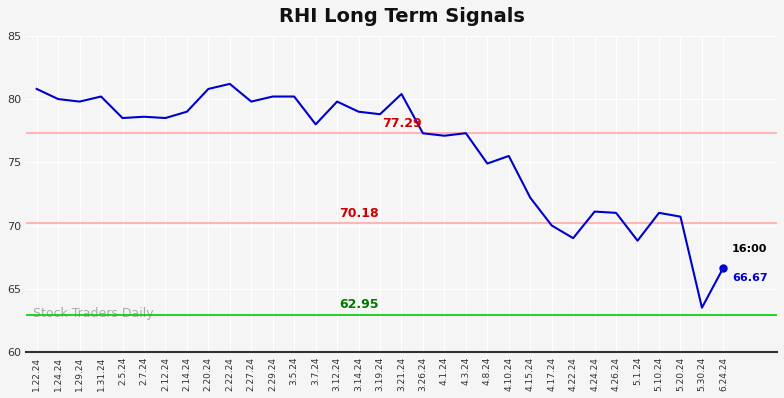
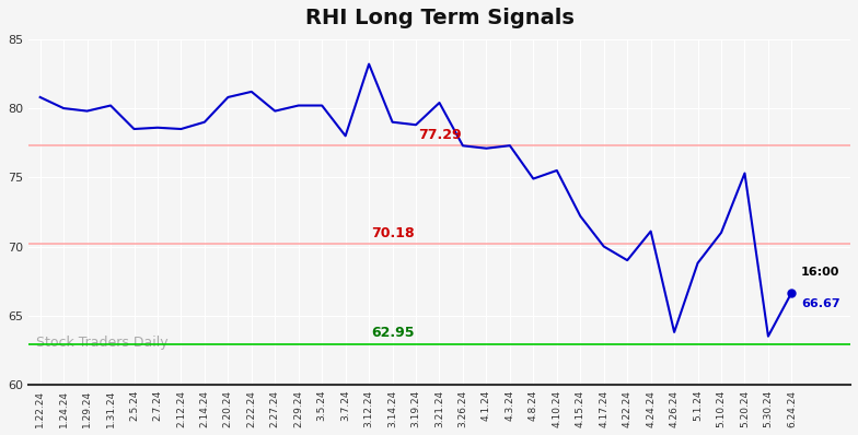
3.12.24: 79.8 -> 83.2
4.26.24: 71.0 -> 63.8
5.20.24: 70.7 -> 75.3
